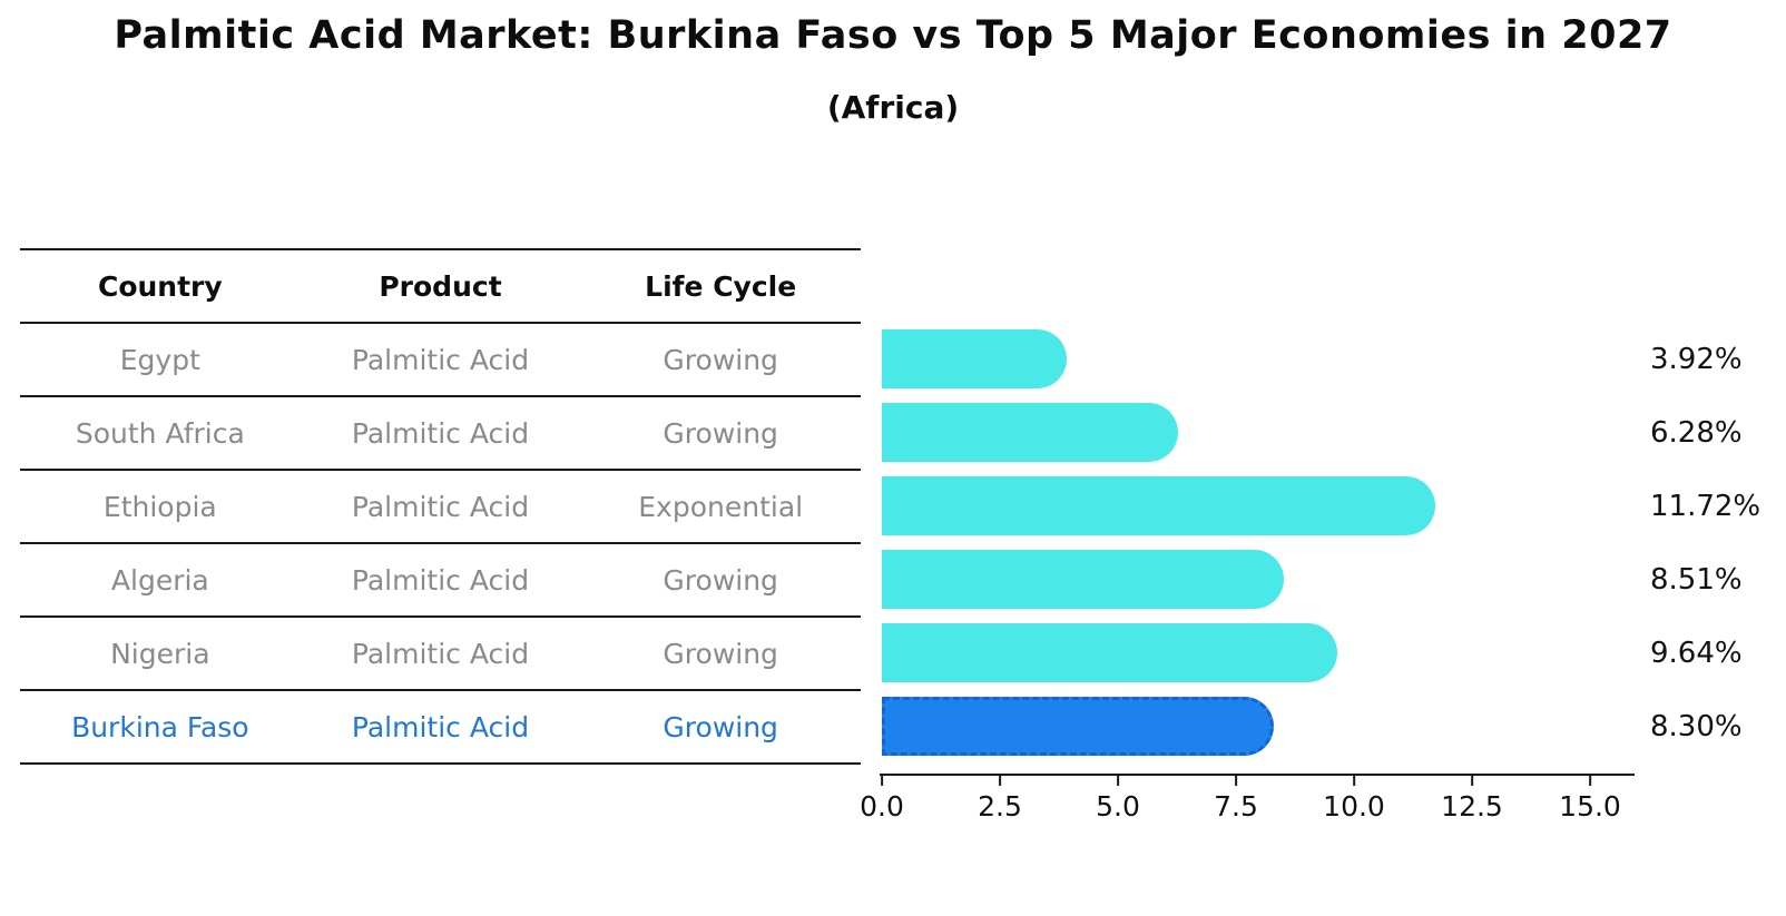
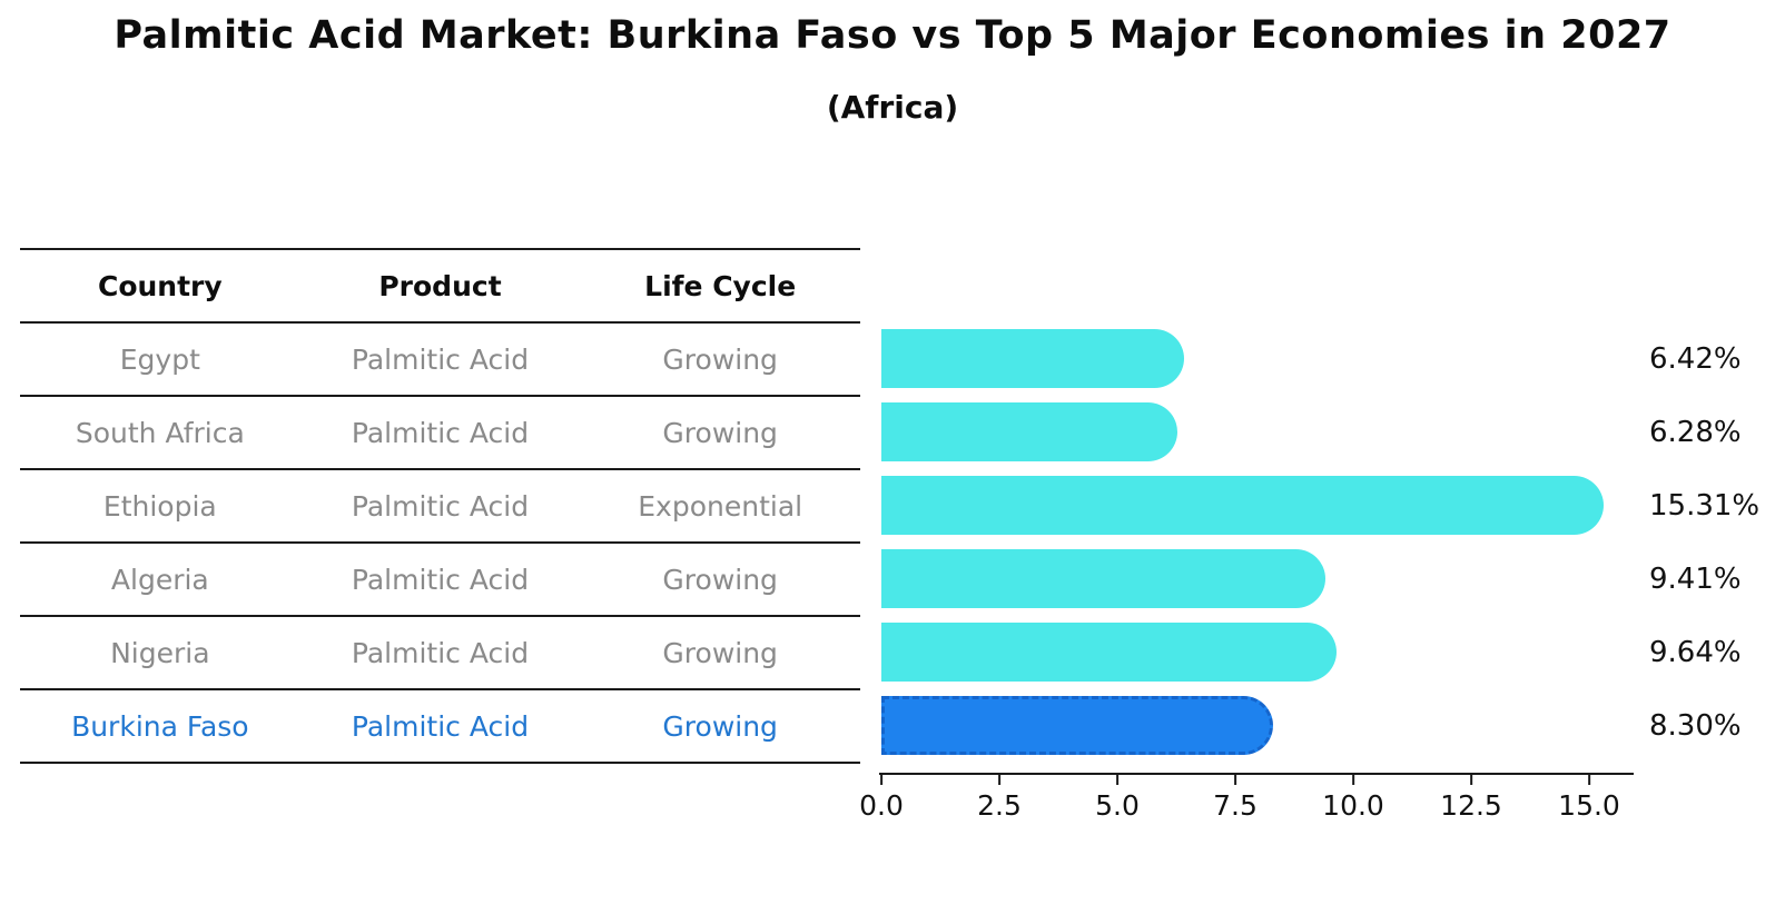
Egypt: 3.92% -> 6.42%
Ethiopia: 11.72% -> 15.31%
Algeria: 8.51% -> 9.41%
